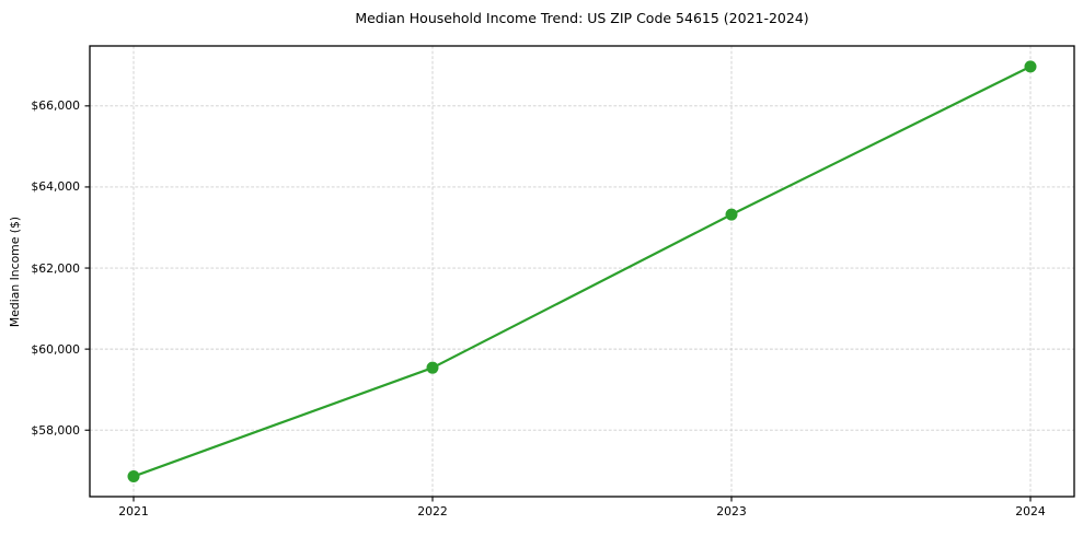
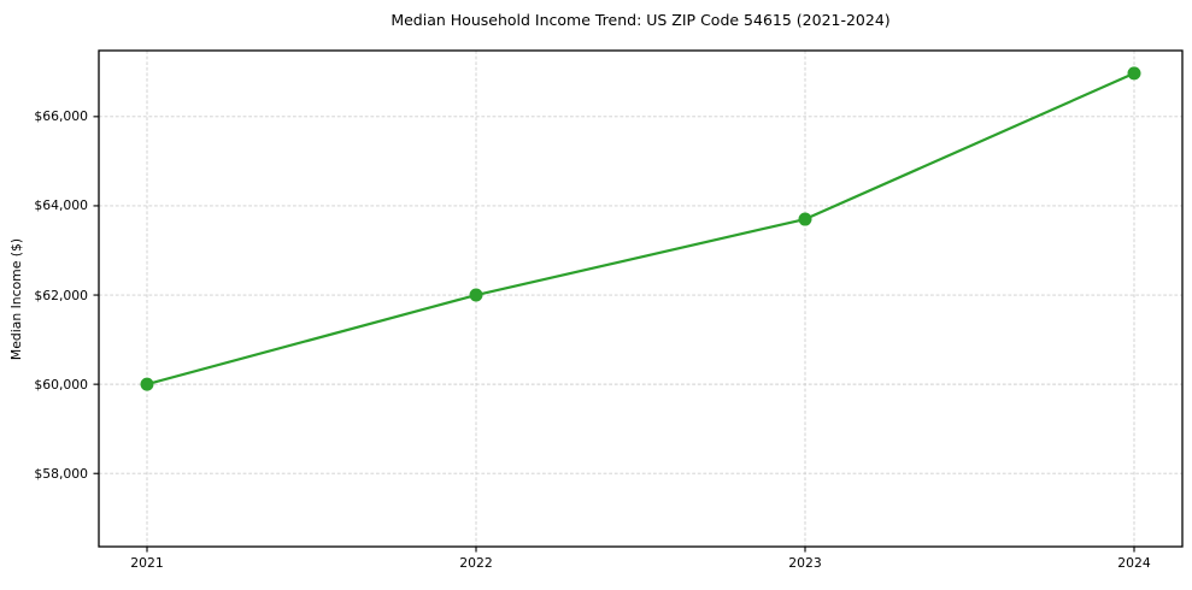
2021: $56900 -> $60000
2022: $59500 -> $62000
2023: $63300 -> $63700
